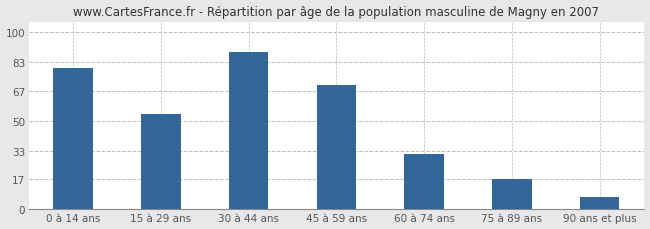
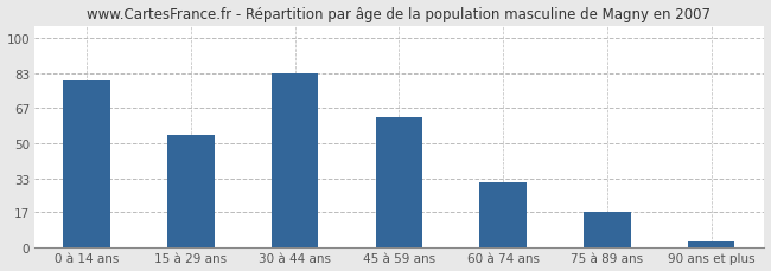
30 à 44 ans: 89 -> 83
45 à 59 ans: 70 -> 62
90 ans et plus: 7 -> 3
